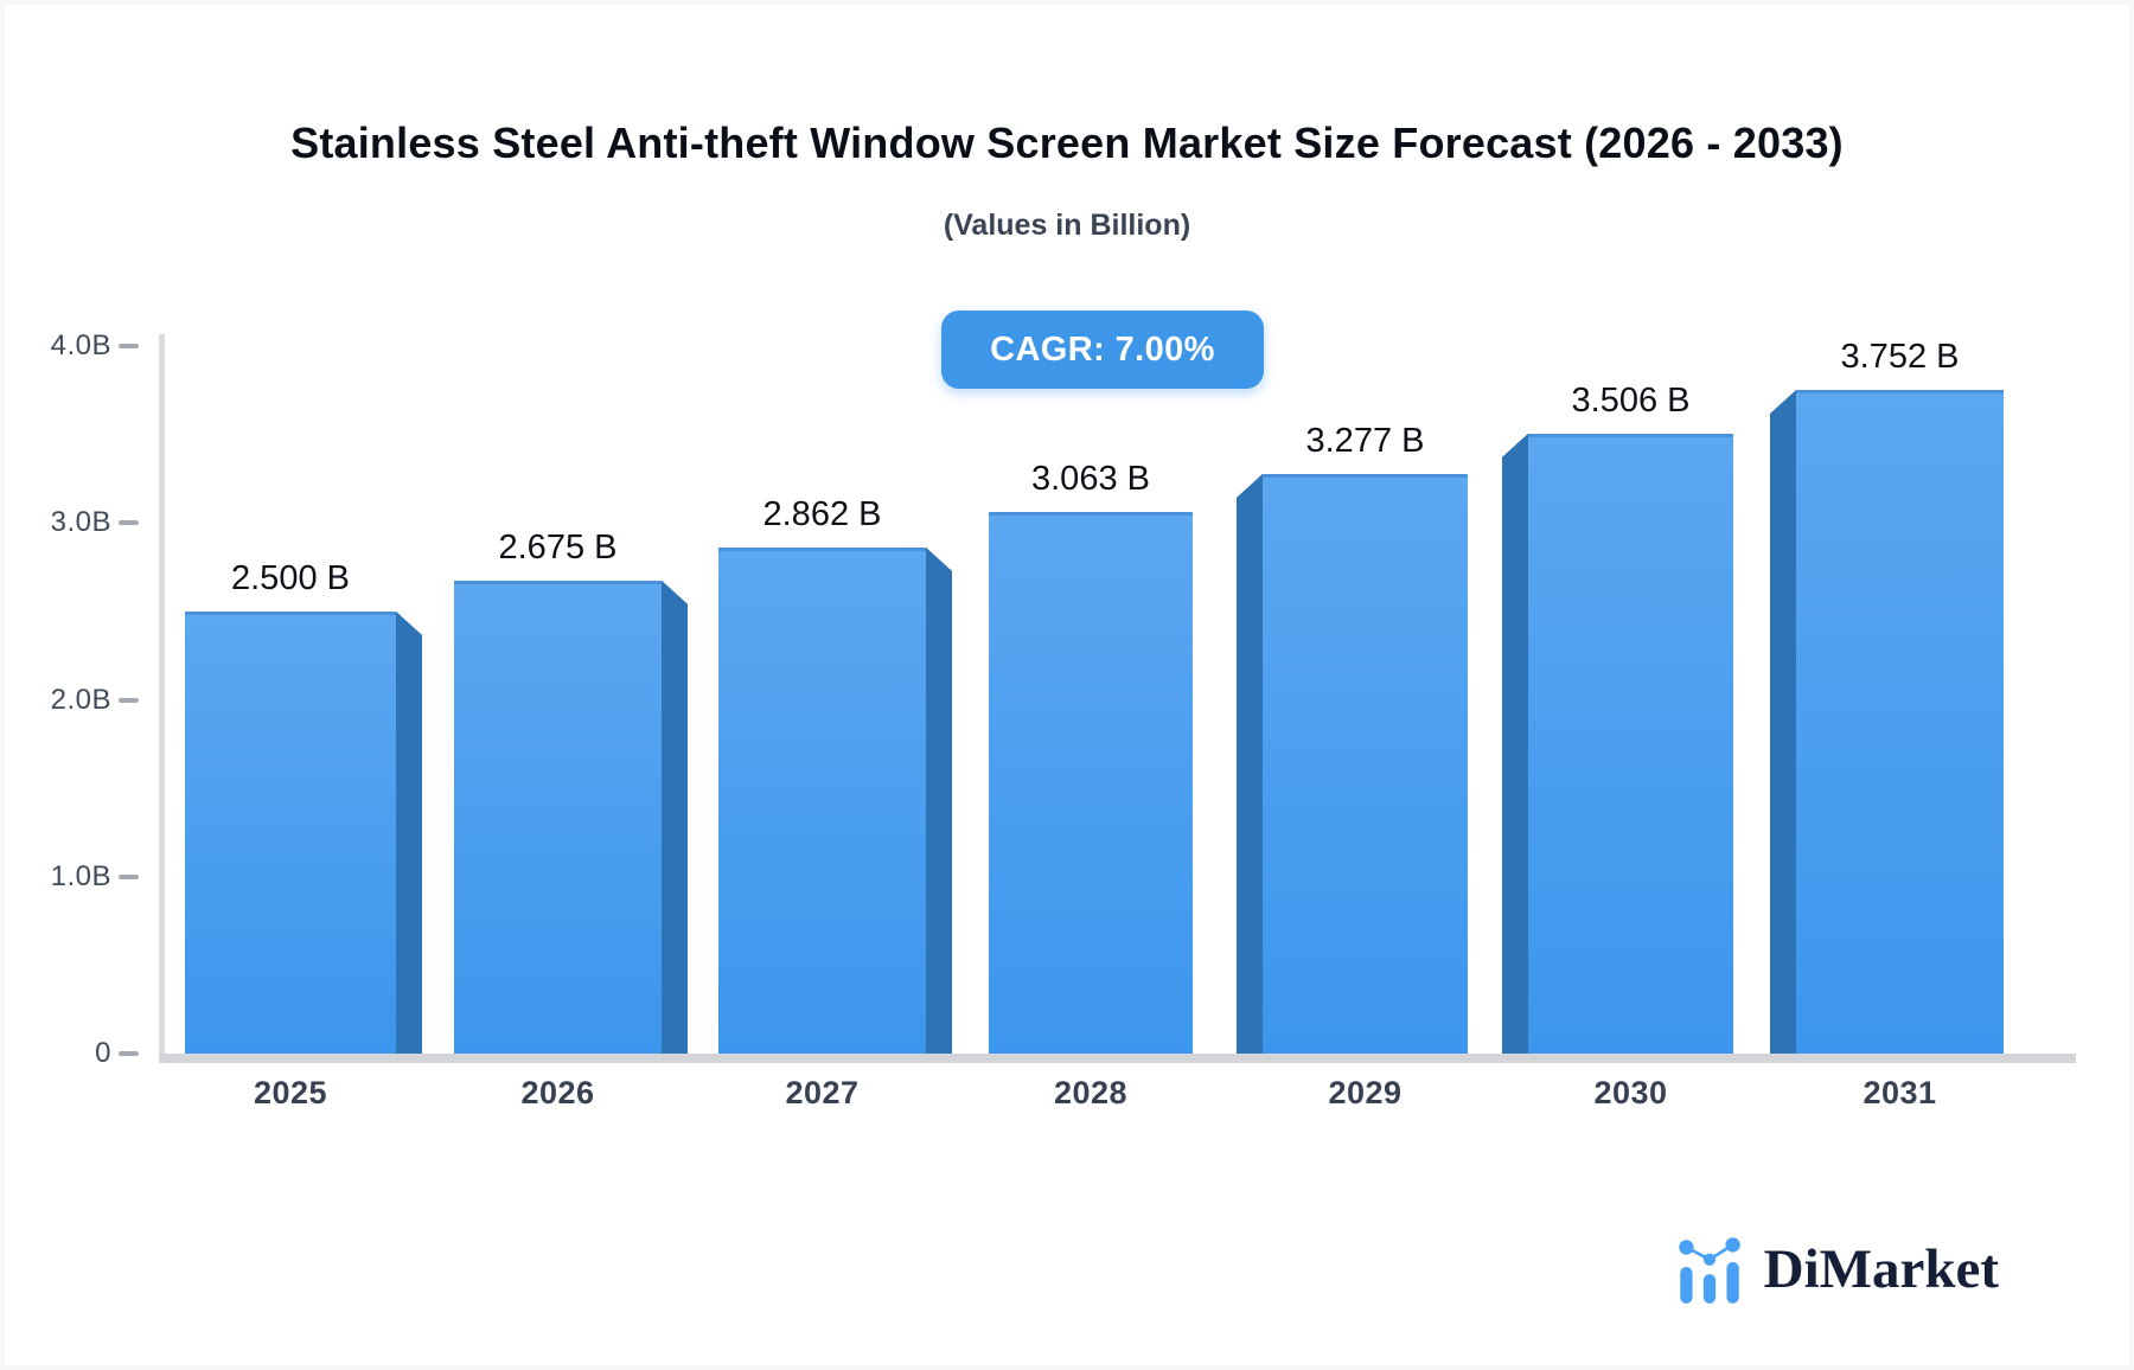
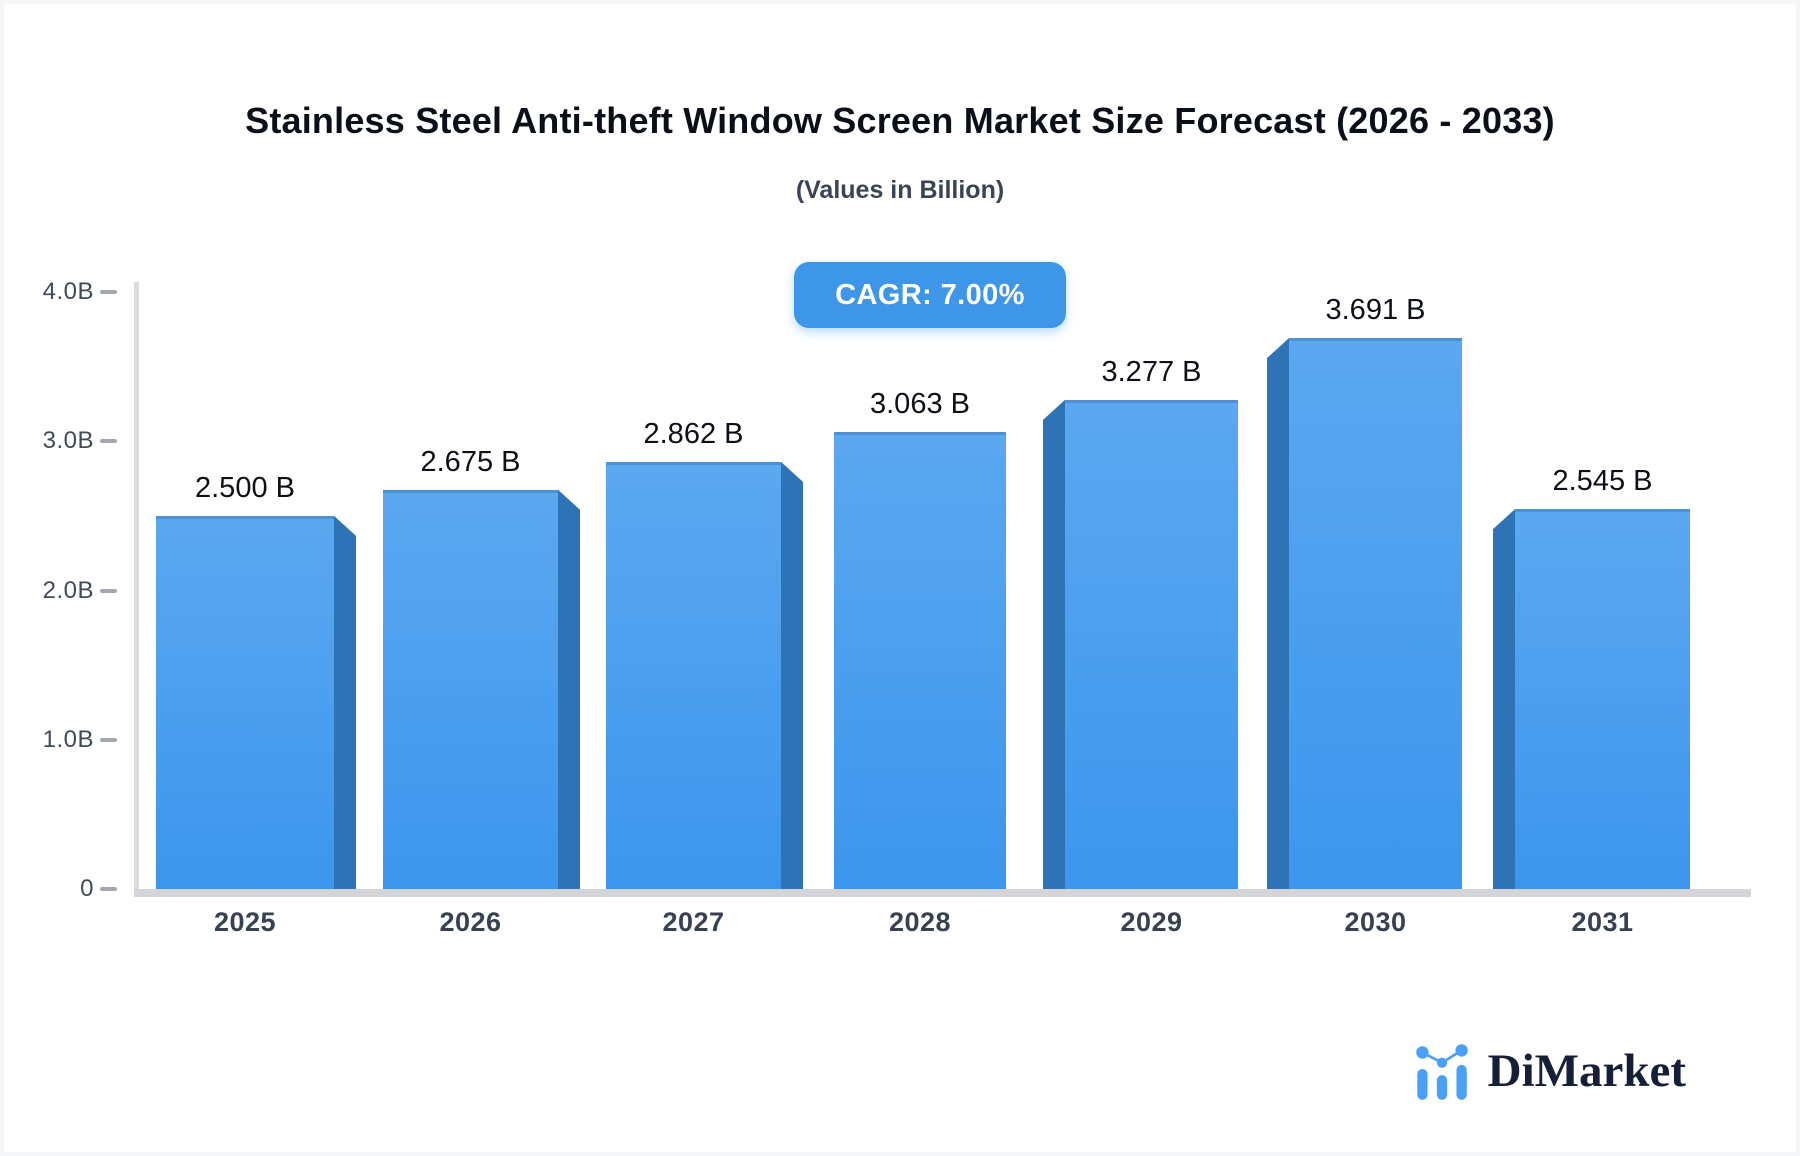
2030: 3.506 -> 3.691
2031: 3.752 -> 2.545
